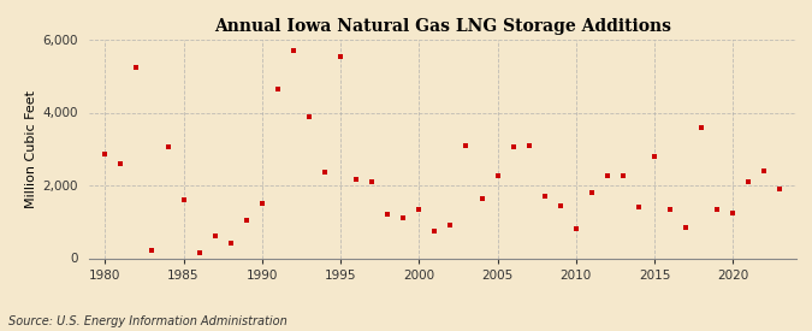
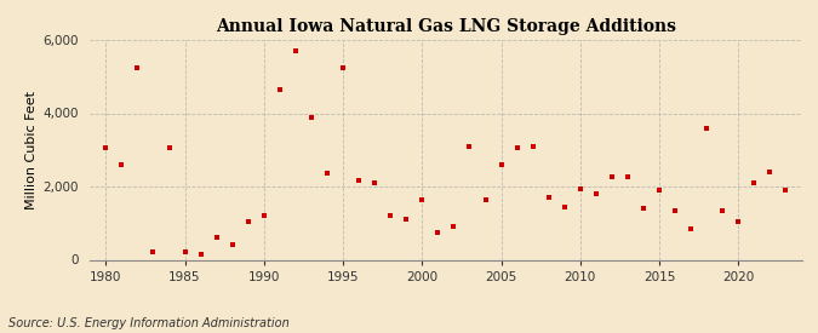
1980: 2,850 -> 3,050
1985: 1,600 -> 200
1990: 1,500 -> 1,200
1995: 5,550 -> 5,250
2000: 1,350 -> 1,650
2005: 2,250 -> 2,600
2010: 800 -> 1,950
2015: 2,800 -> 1,900
2020: 1,250 -> 1,050
